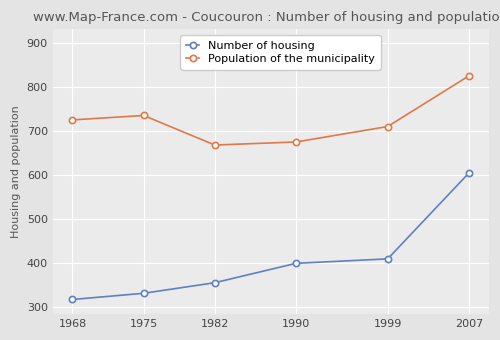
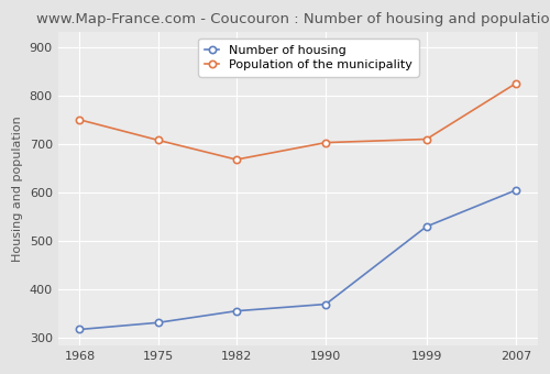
Population of the municipality/1968: 725 -> 750
Population of the municipality/1975: 735 -> 708
Number of housing/1990: 400 -> 370
Population of the municipality/1990: 675 -> 703
Number of housing/1999: 410 -> 530
